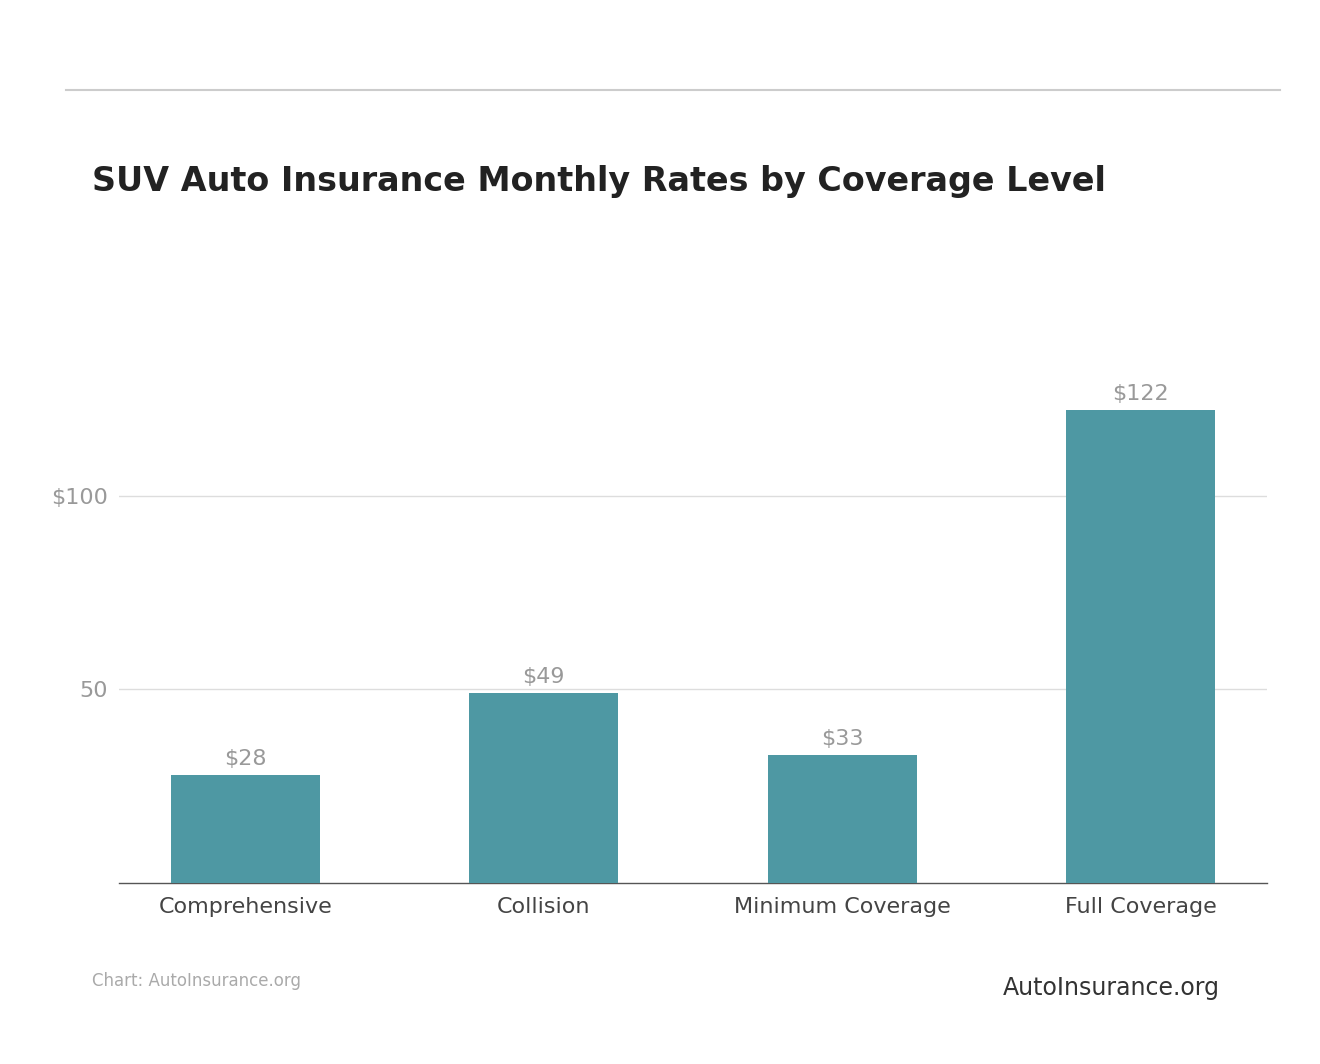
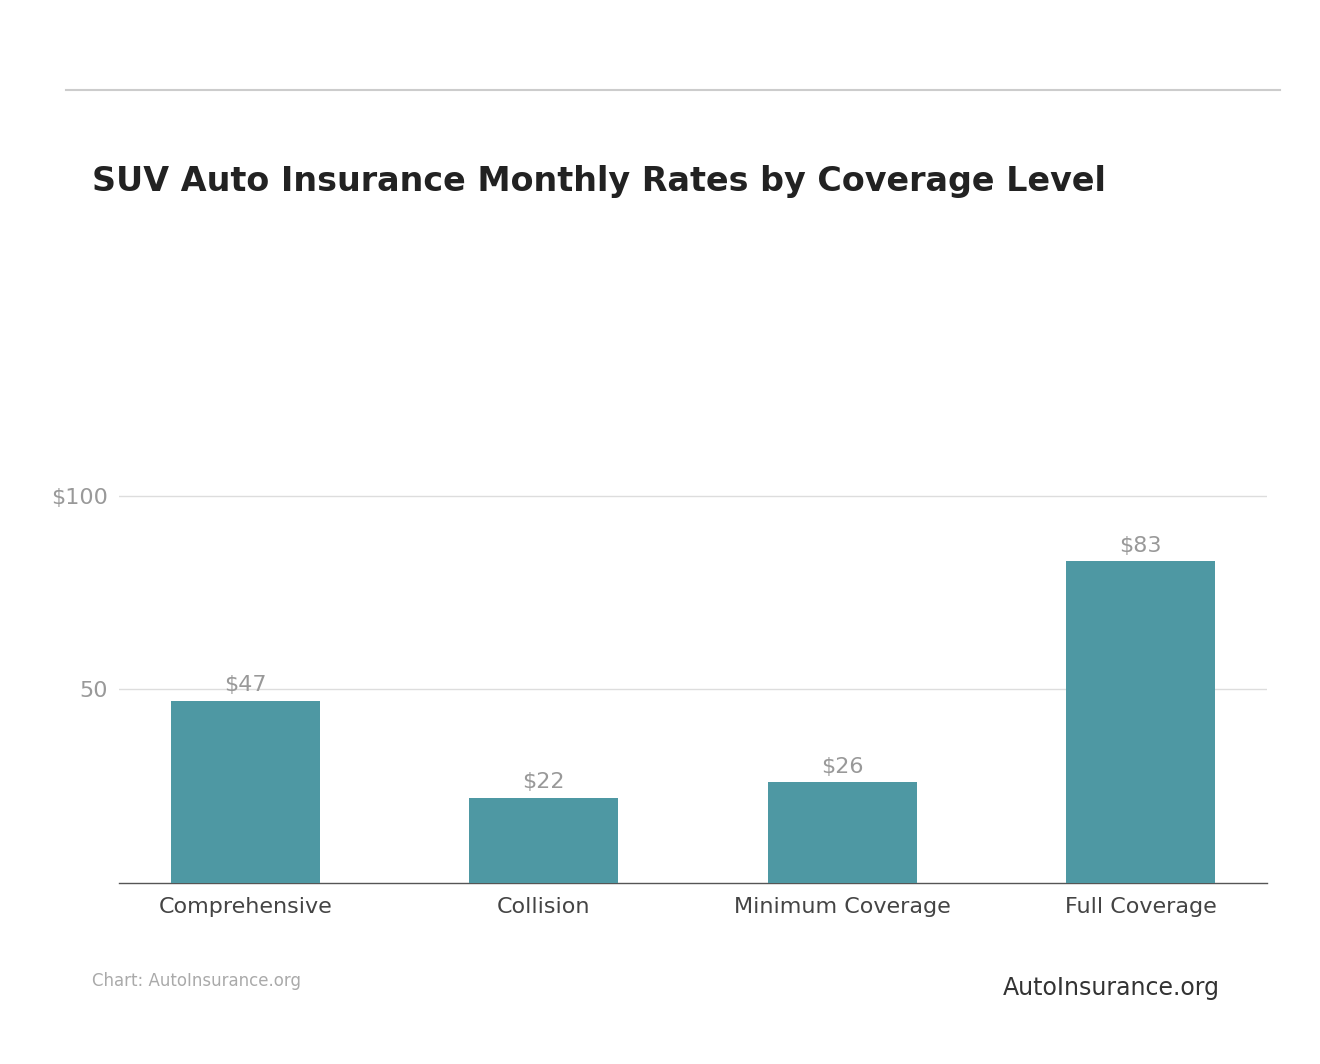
Comprehensive: $28 -> $47
Collision: $49 -> $22
Minimum Coverage: $33 -> $26
Full Coverage: $122 -> $83
